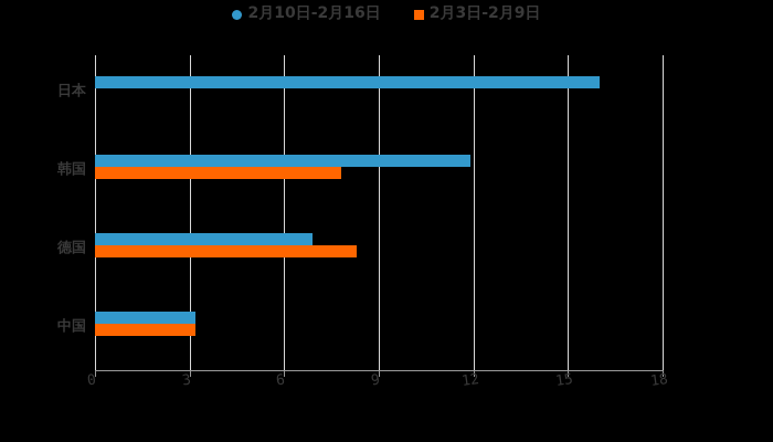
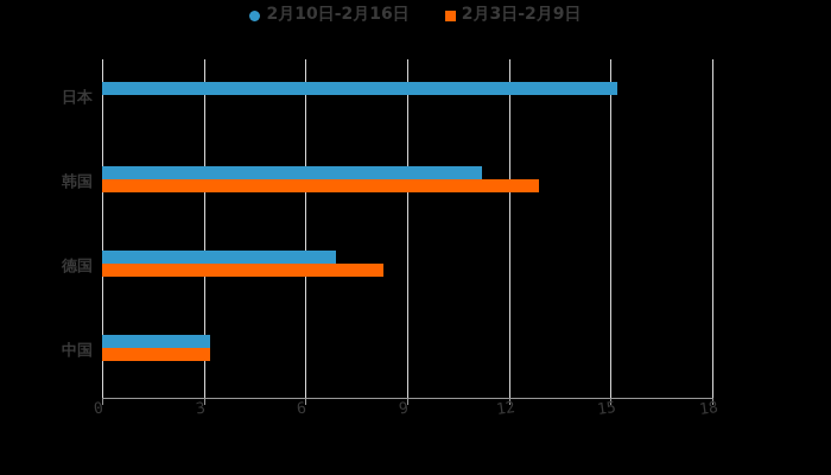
2月10日-2月16日/日本: 16.0 -> 15.2
2月10日-2月16日/韩国: 11.9 -> 11.2
2月3日-2月9日/韩国: 7.8 -> 12.9
